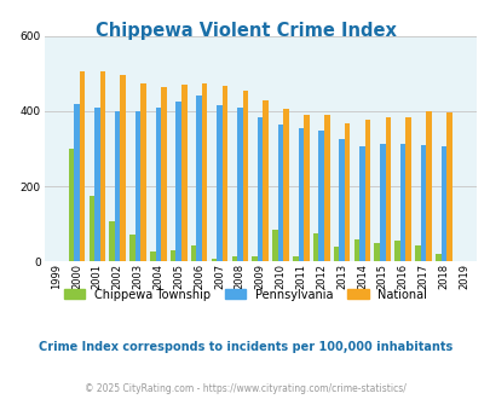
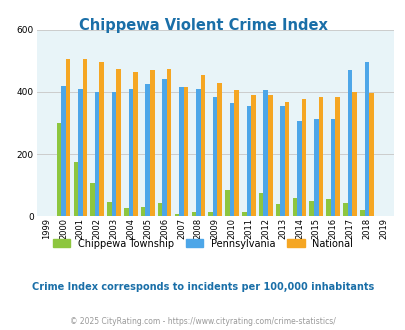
Chippewa Township/2003: 70 -> 45
National/2007: 466 -> 415
Pennsylvania/2012: 348 -> 405
Pennsylvania/2013: 325 -> 355
Pennsylvania/2017: 308 -> 470
Pennsylvania/2018: 305 -> 495
